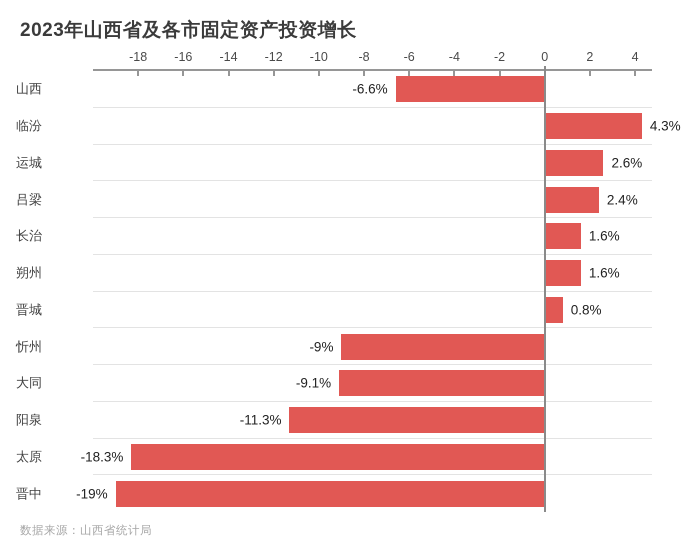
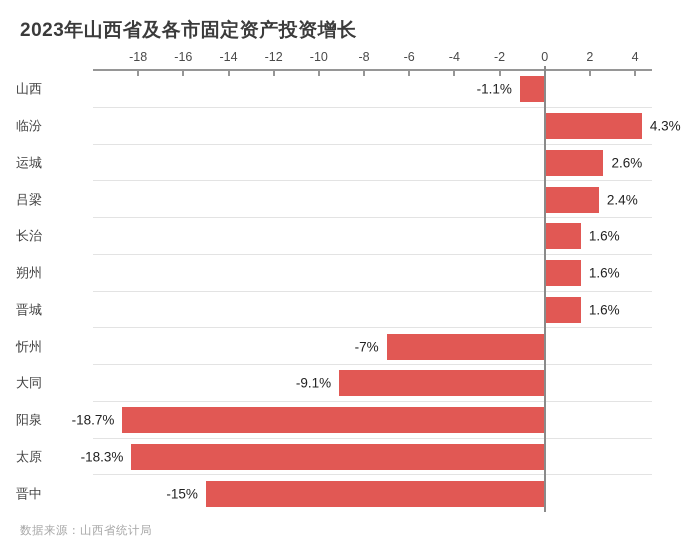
山西: -6.6% -> -1.1%
晋城: 0.8% -> 1.6%
忻州: -9% -> -7%
阳泉: -11.3% -> -18.7%
晋中: -19% -> -15%
